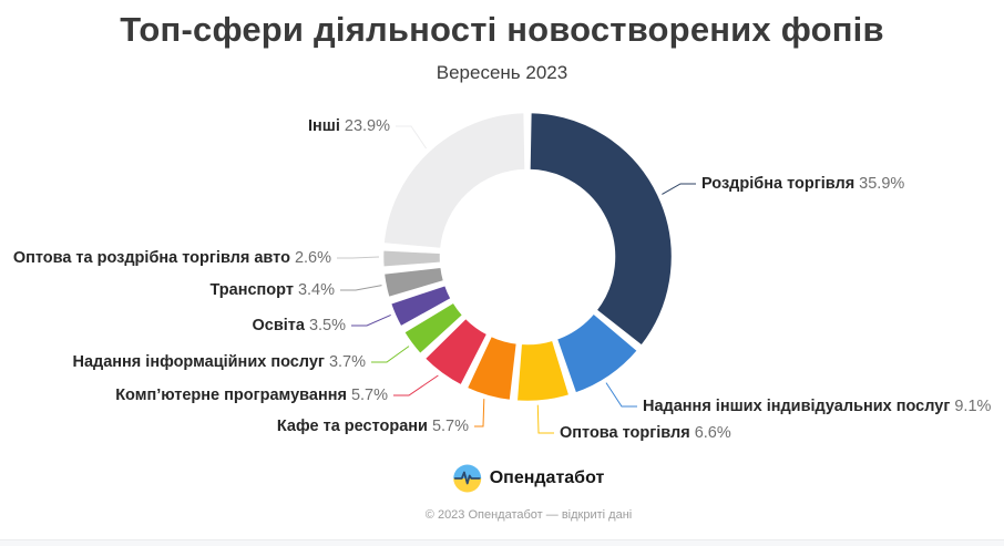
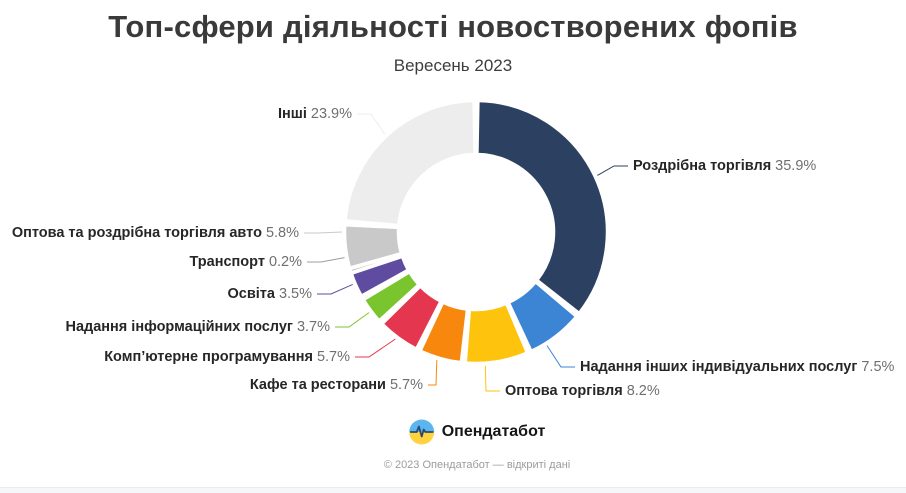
Надання інших індивідуальних послуг: 9.1% -> 7.5%
Оптова торгівля: 6.6% -> 8.2%
Транспорт: 3.4% -> 0.2%
Оптова та роздрібна торгівля авто: 2.6% -> 5.8%
